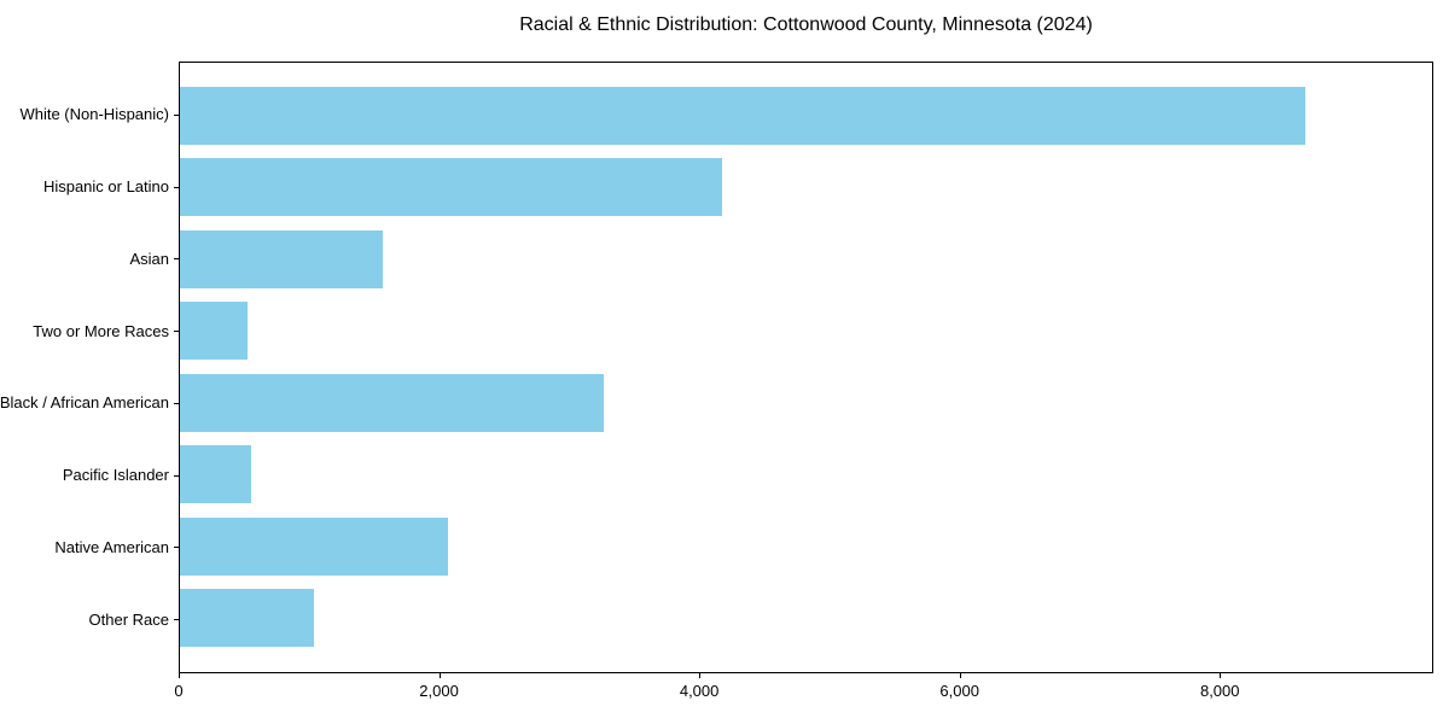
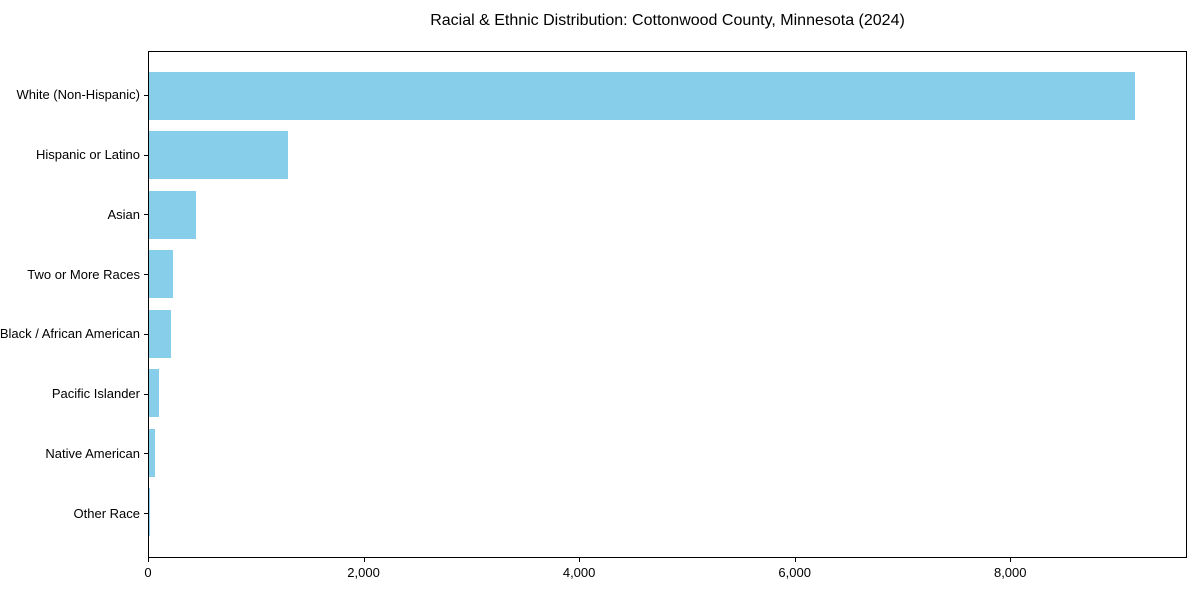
White (Non-Hispanic): 8660 -> 9170
Hispanic or Latino: 4170 -> 1290
Asian: 1560 -> 440
Two or More Races: 520 -> 220
Black / African American: 3260 -> 200
Pacific Islander: 550 -> 100
Native American: 2060 -> 60
Other Race: 1030 -> 10
